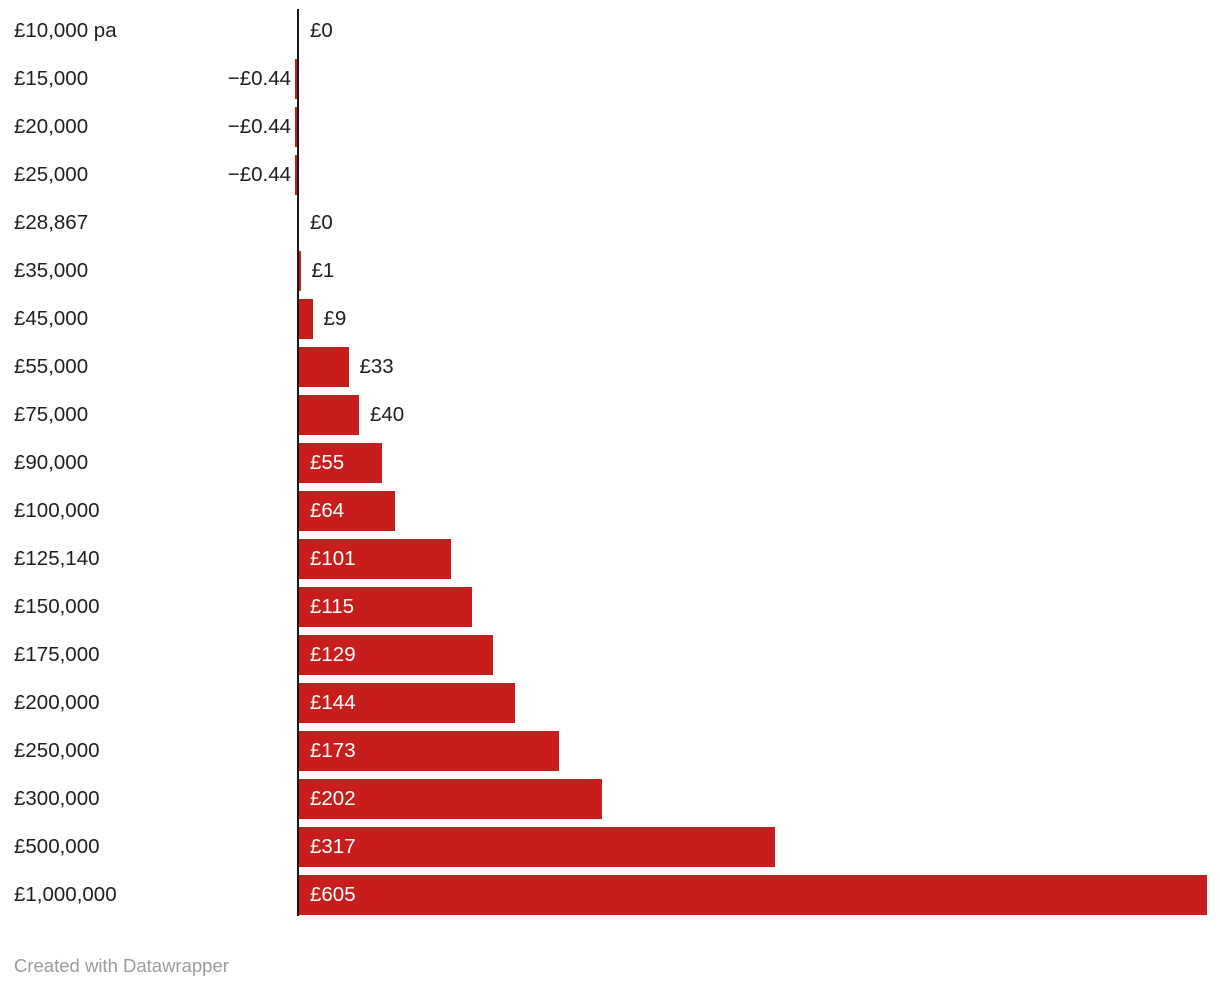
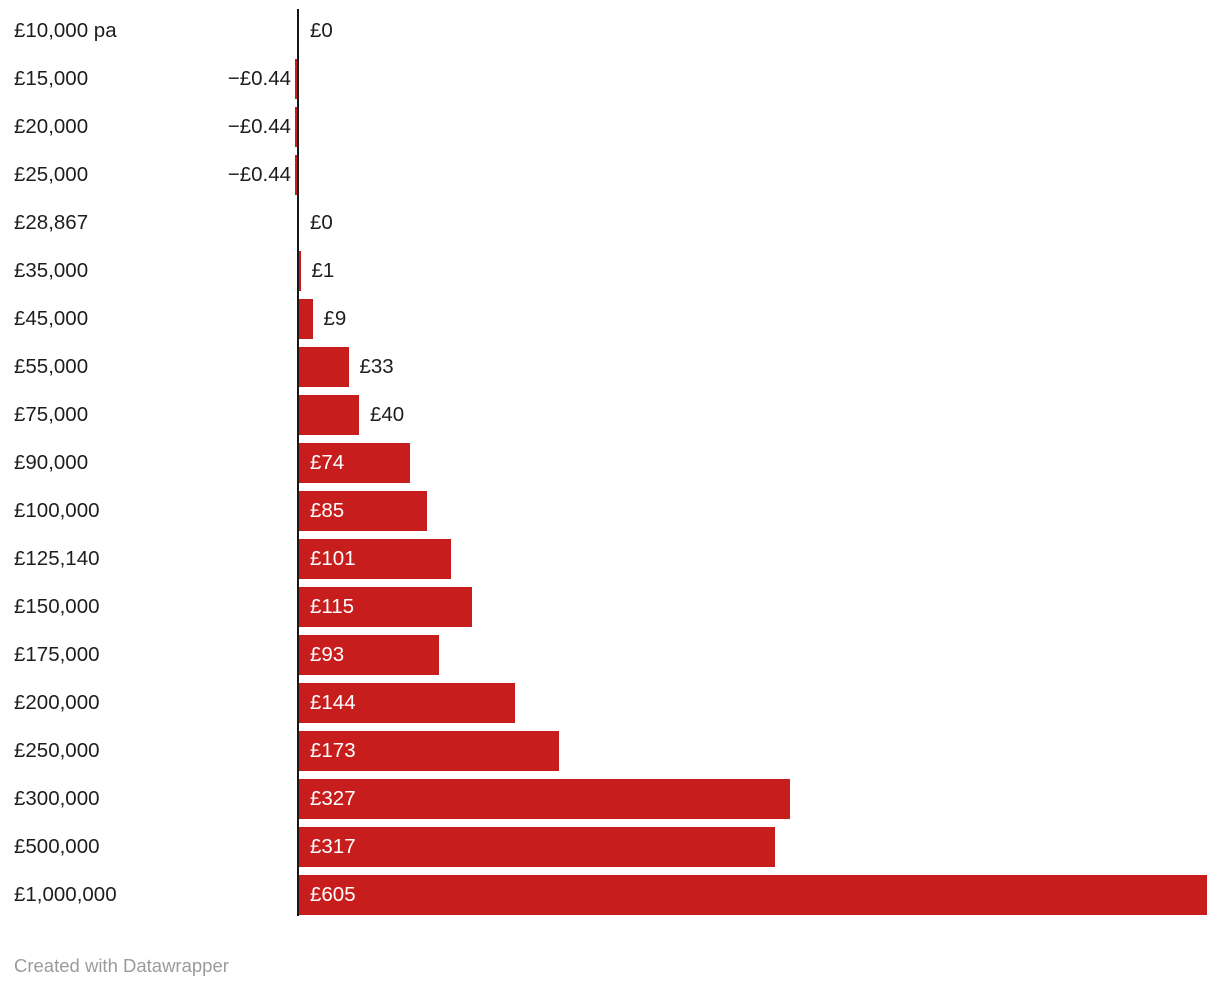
£90,000: £55 -> £74
£100,000: £64 -> £85
£175,000: £129 -> £93
£300,000: £202 -> £327
